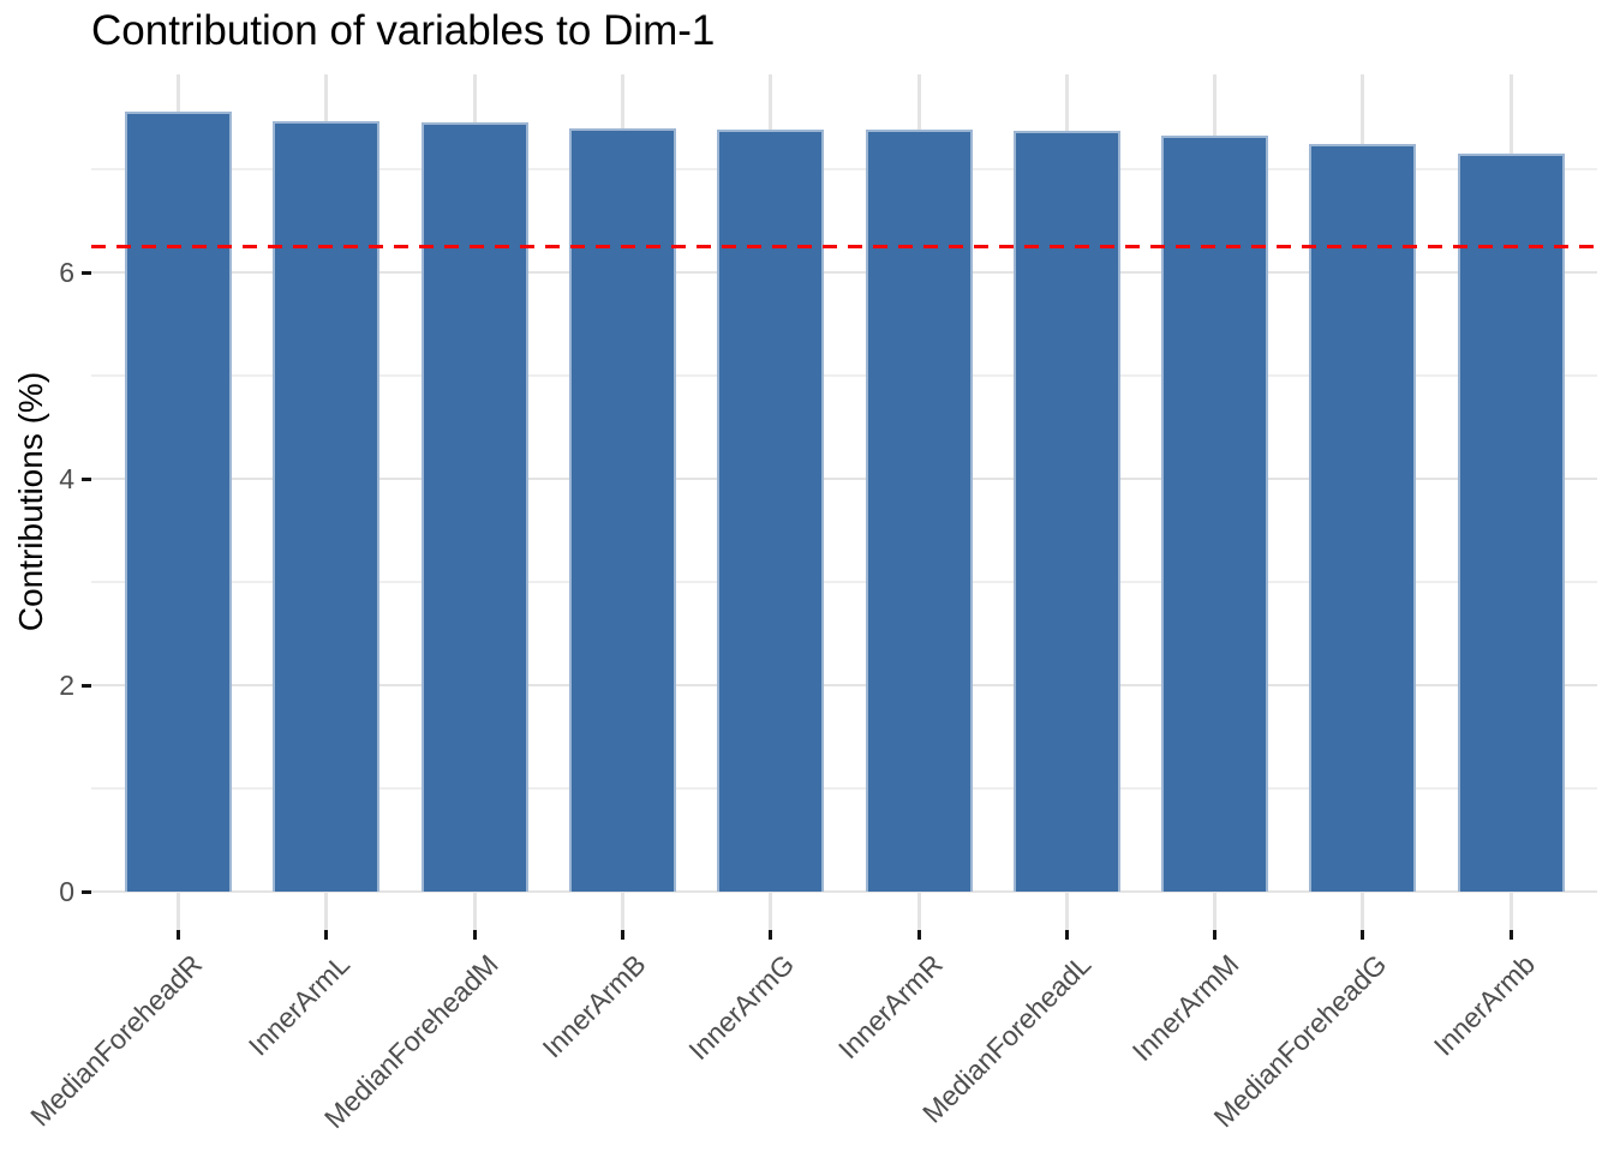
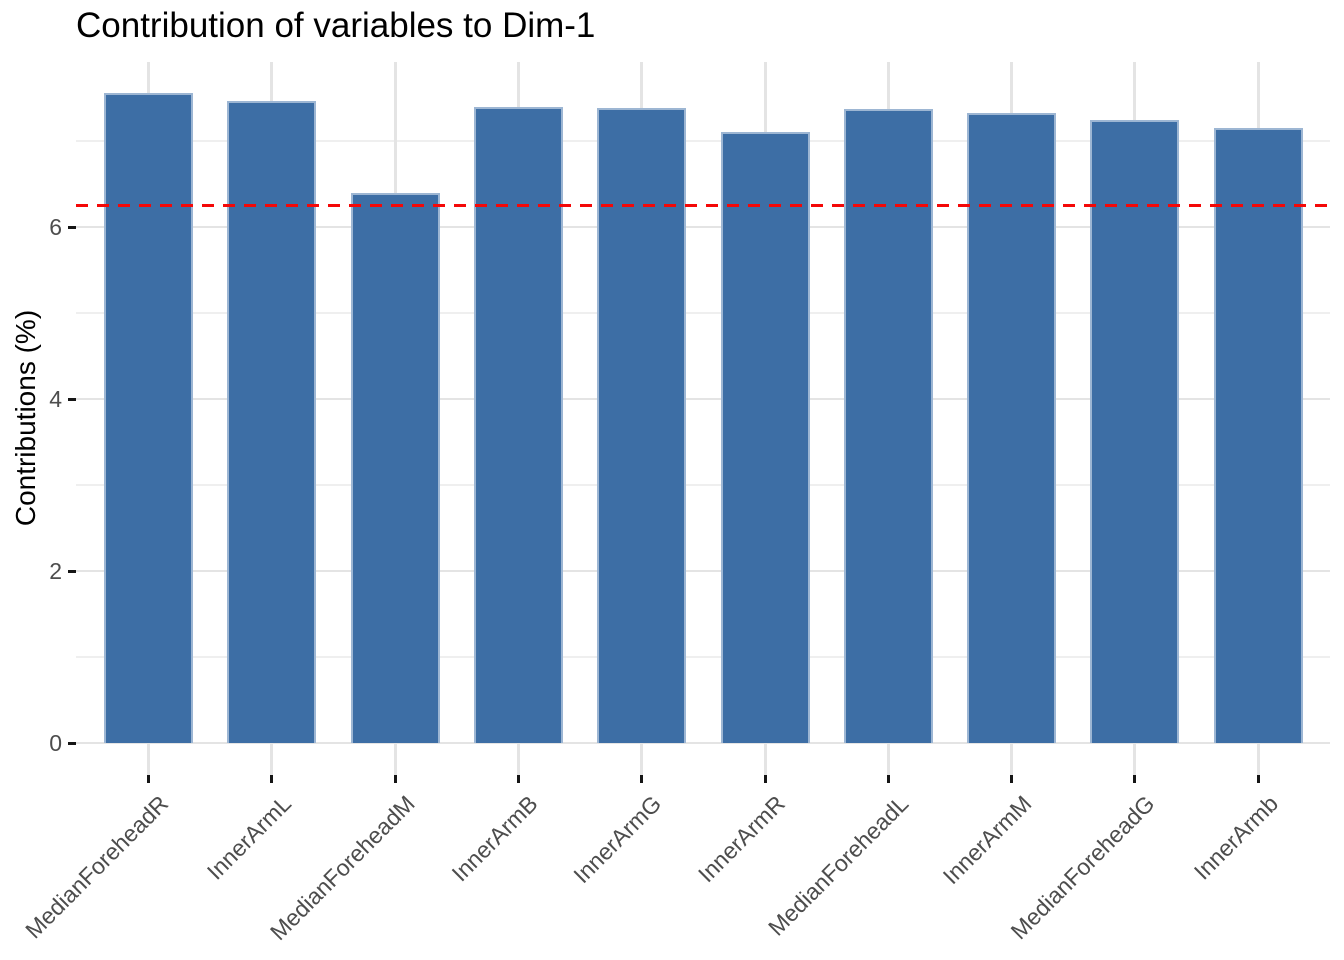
MedianForeheadM: 7.5 -> 6.4
InnerArmR: 7.4 -> 7.1
